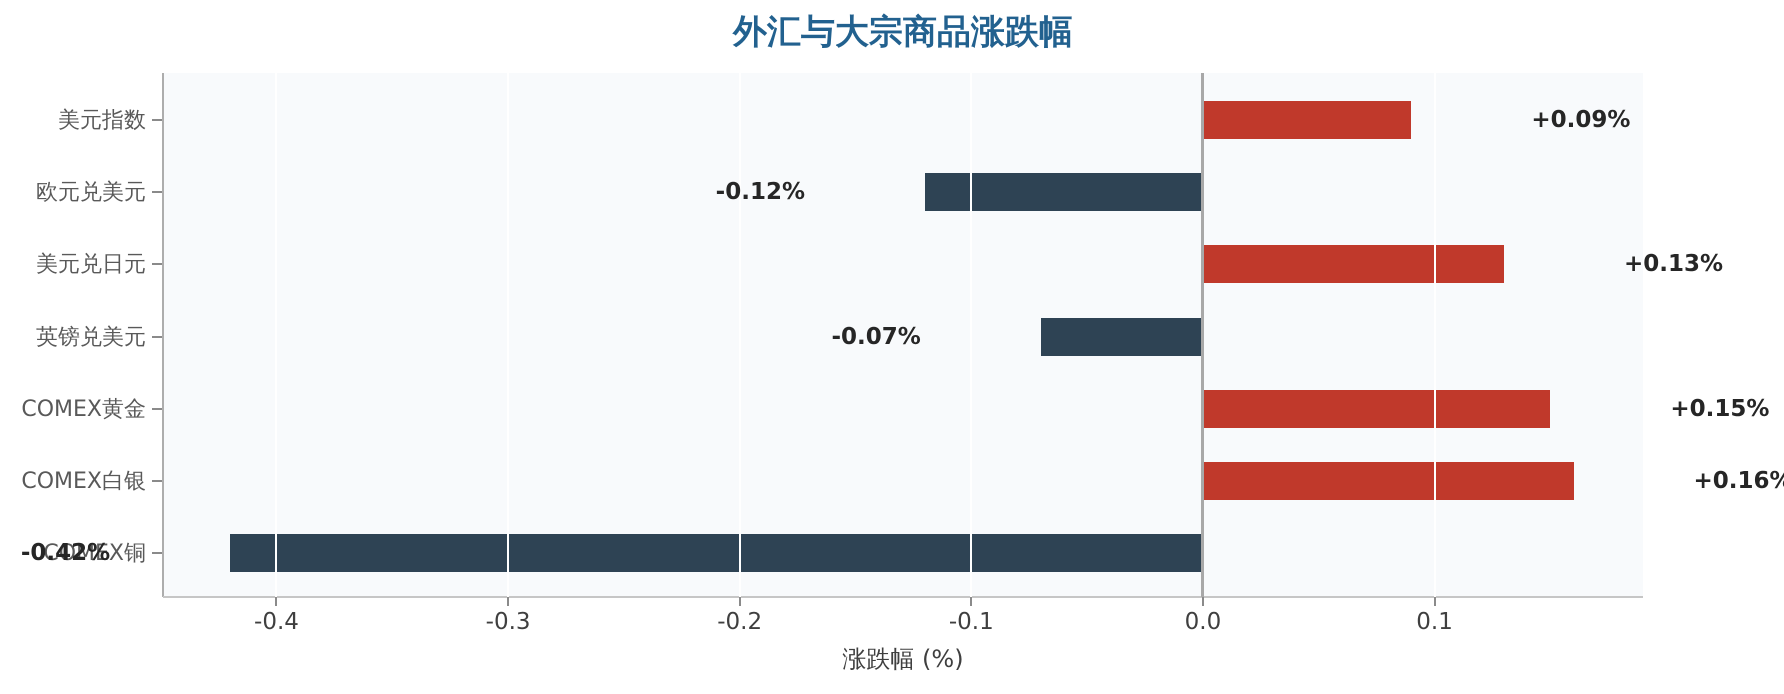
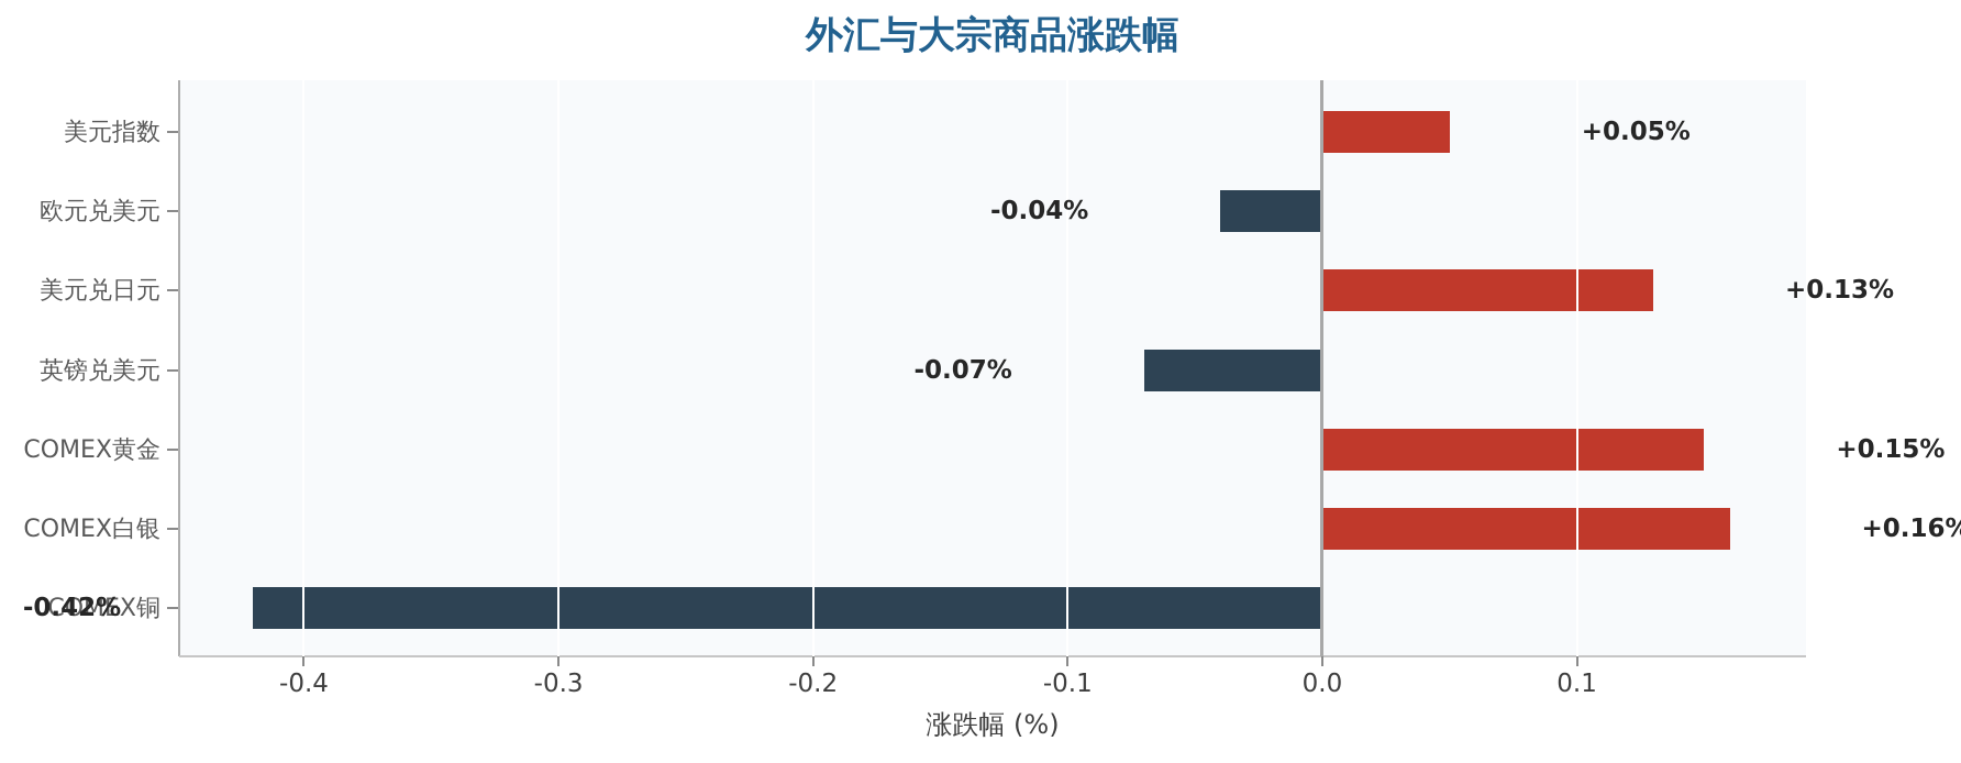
美元指数: +0.09% -> +0.05%
欧元兑美元: -0.12% -> -0.04%
